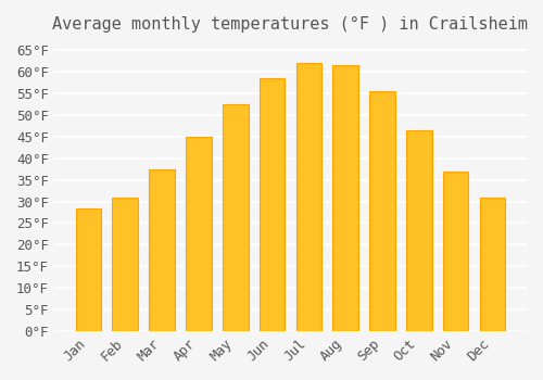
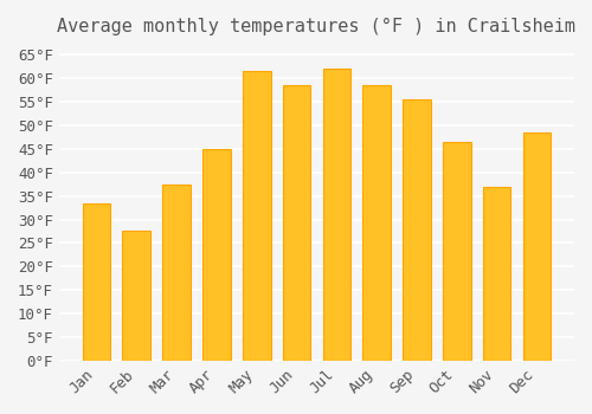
Jan: 28.5°F -> 33.5°F
Feb: 31.0°F -> 27.5°F
May: 52.5°F -> 61.5°F
Aug: 61.5°F -> 58.5°F
Dec: 31.0°F -> 48.5°F
